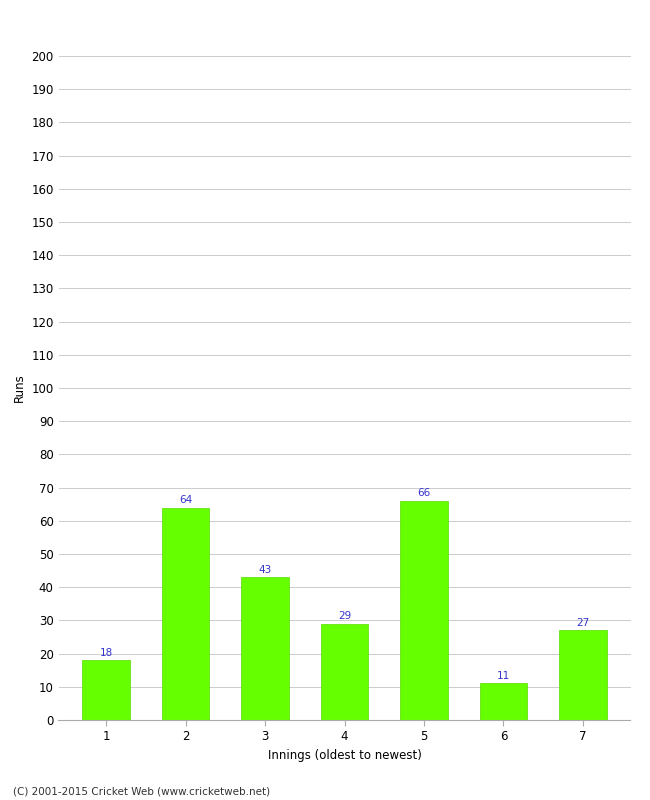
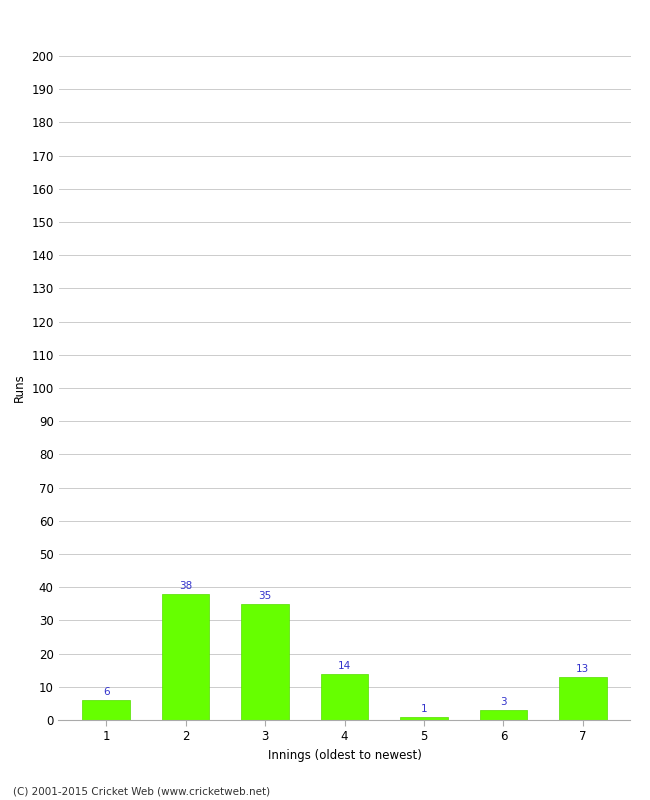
1: 18 -> 6
2: 64 -> 38
3: 43 -> 35
4: 29 -> 14
5: 66 -> 1
6: 11 -> 3
7: 27 -> 13
